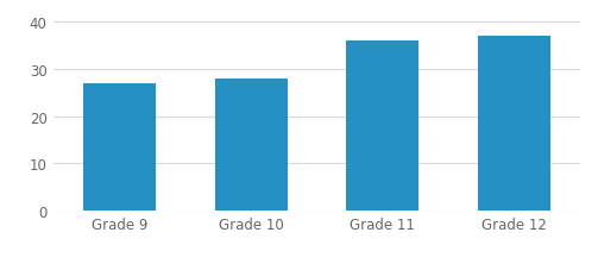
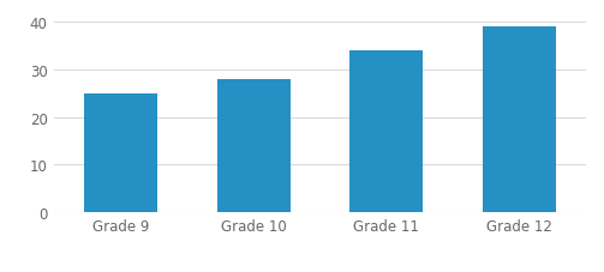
Grade 9: 27 -> 25
Grade 11: 36 -> 34
Grade 12: 37 -> 39
